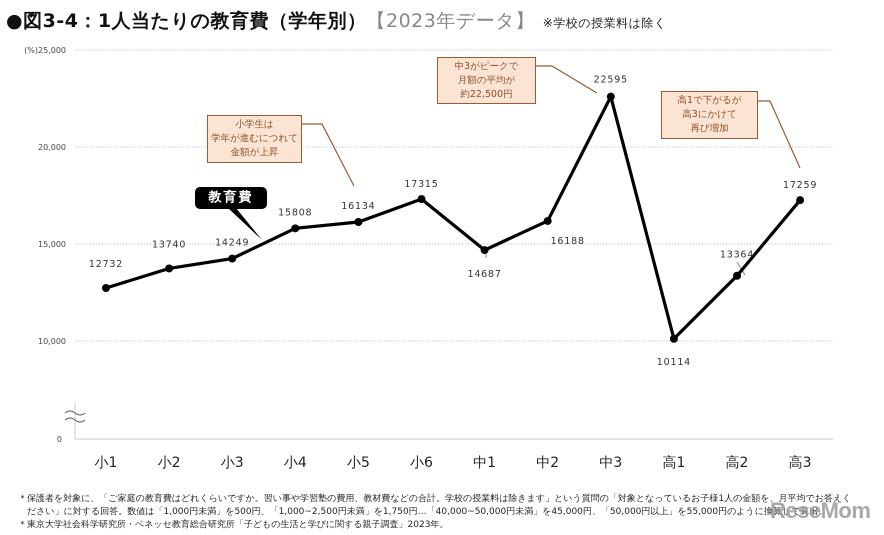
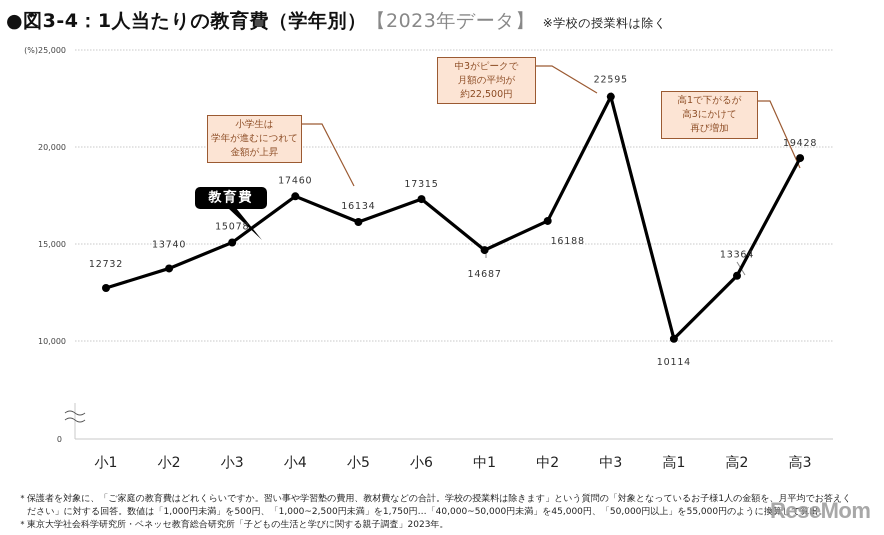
小3: 14249 -> 15078
小4: 15808 -> 17460
高3: 17259 -> 19428
